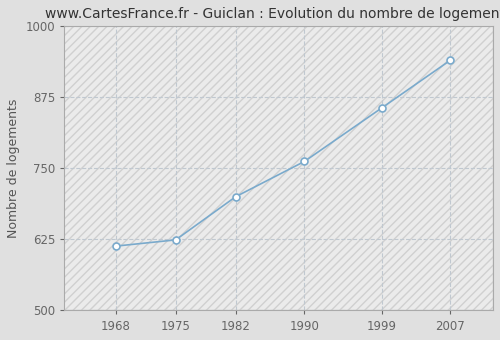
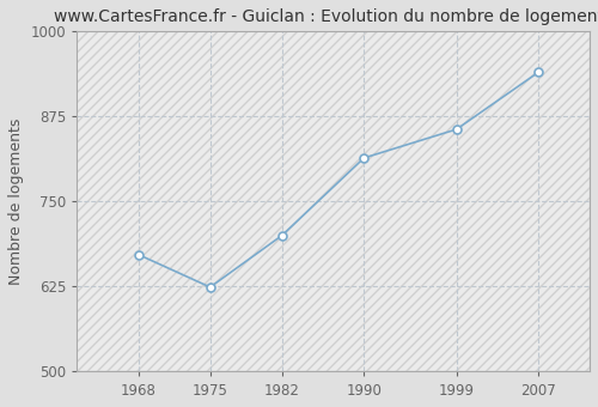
1968: 613 -> 672
1990: 762 -> 814
